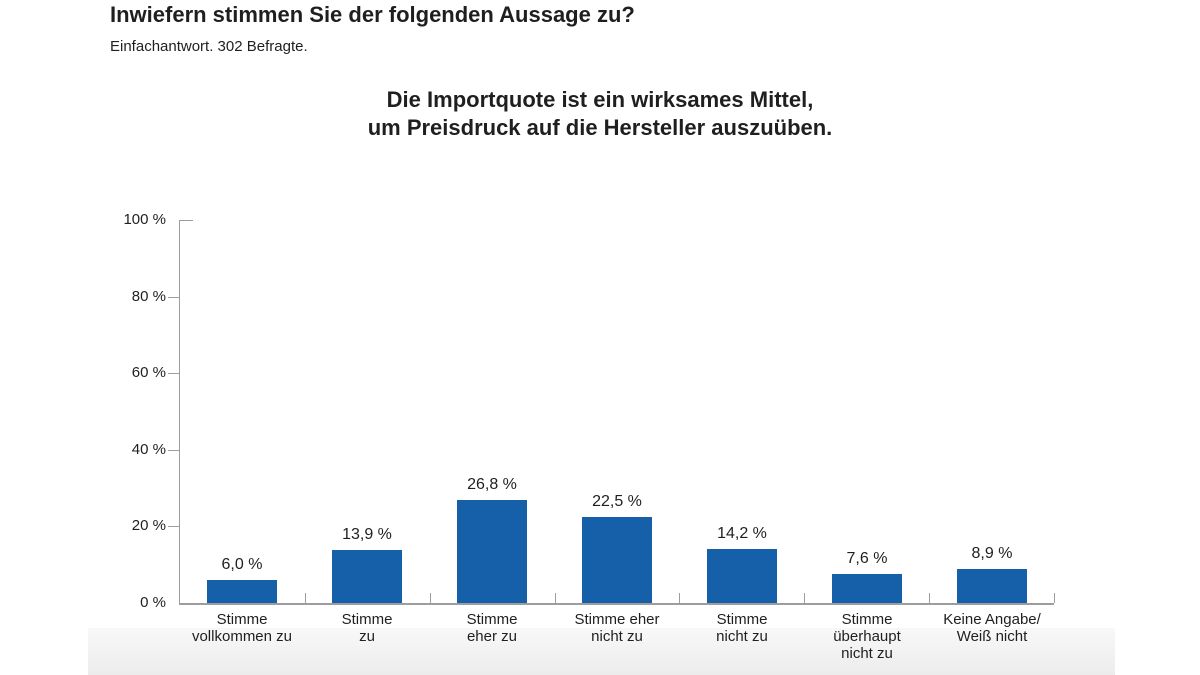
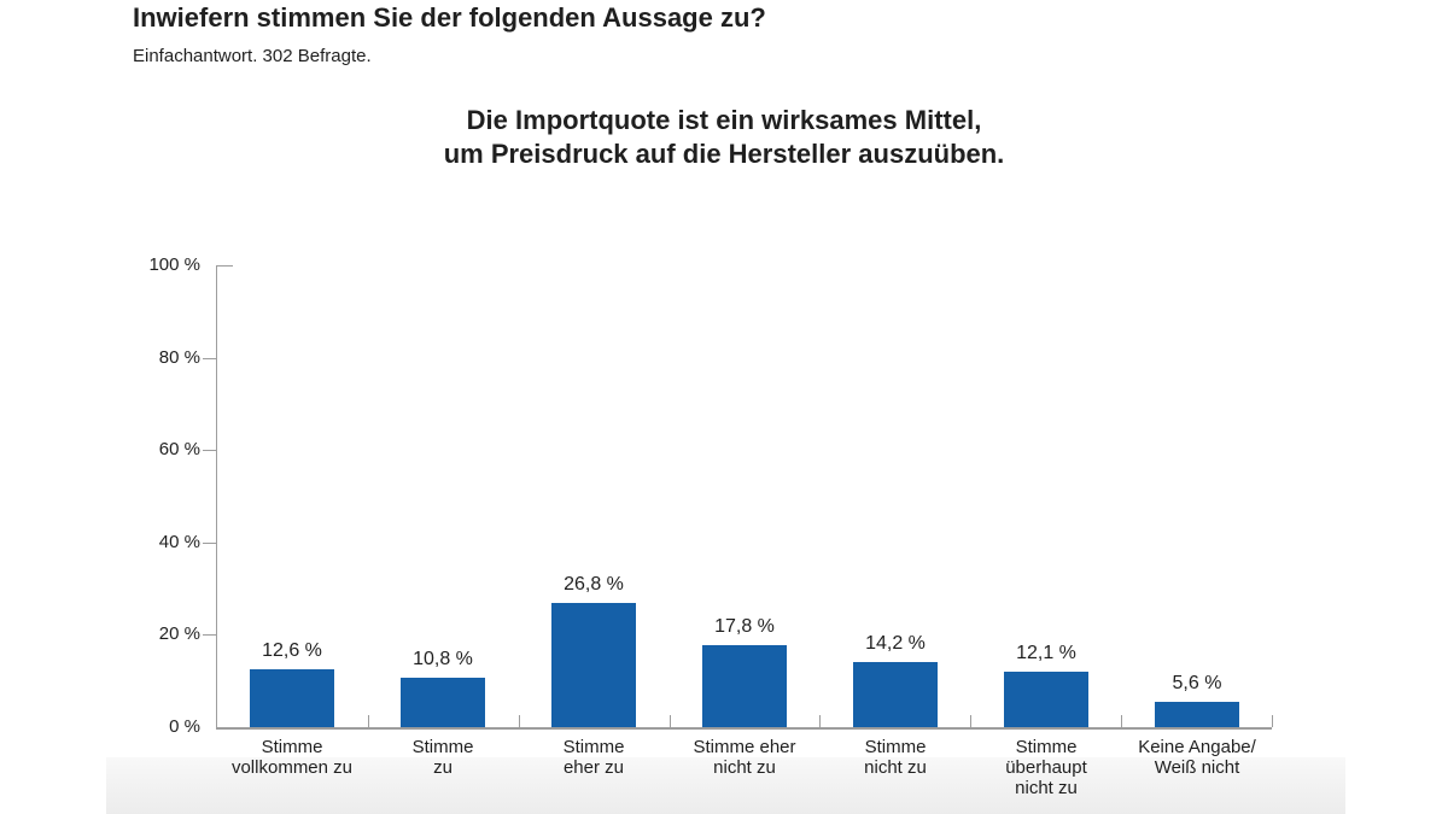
Stimme vollkommen zu: 6,0 -> 12,6
Stimme zu: 13,9 -> 10,8
Stimme eher nicht zu: 22,5 -> 17,8
Stimme überhaupt nicht zu: 7,6 -> 12,1
Keine Angabe/Weiß nicht: 8,9 -> 5,6
